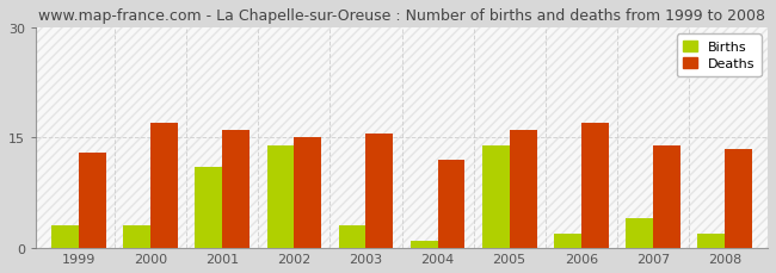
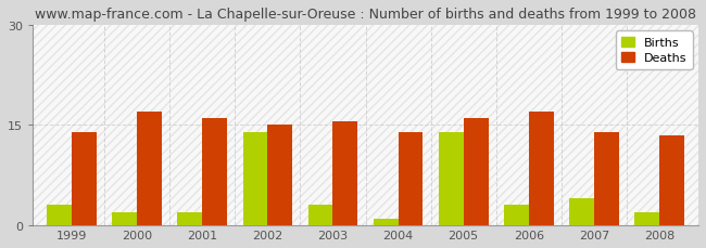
Deaths/1999: 13.0 -> 14.0
Births/2000: 3 -> 2
Births/2001: 11 -> 2
Deaths/2004: 12.0 -> 14.0
Births/2006: 2 -> 3
